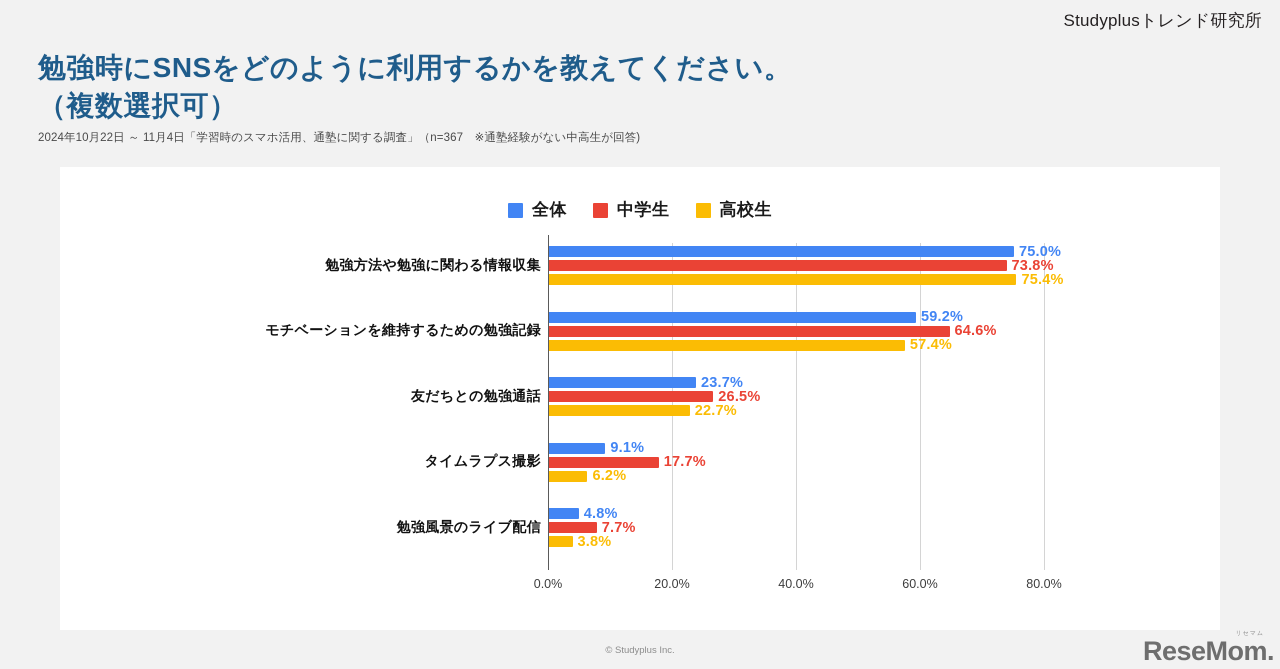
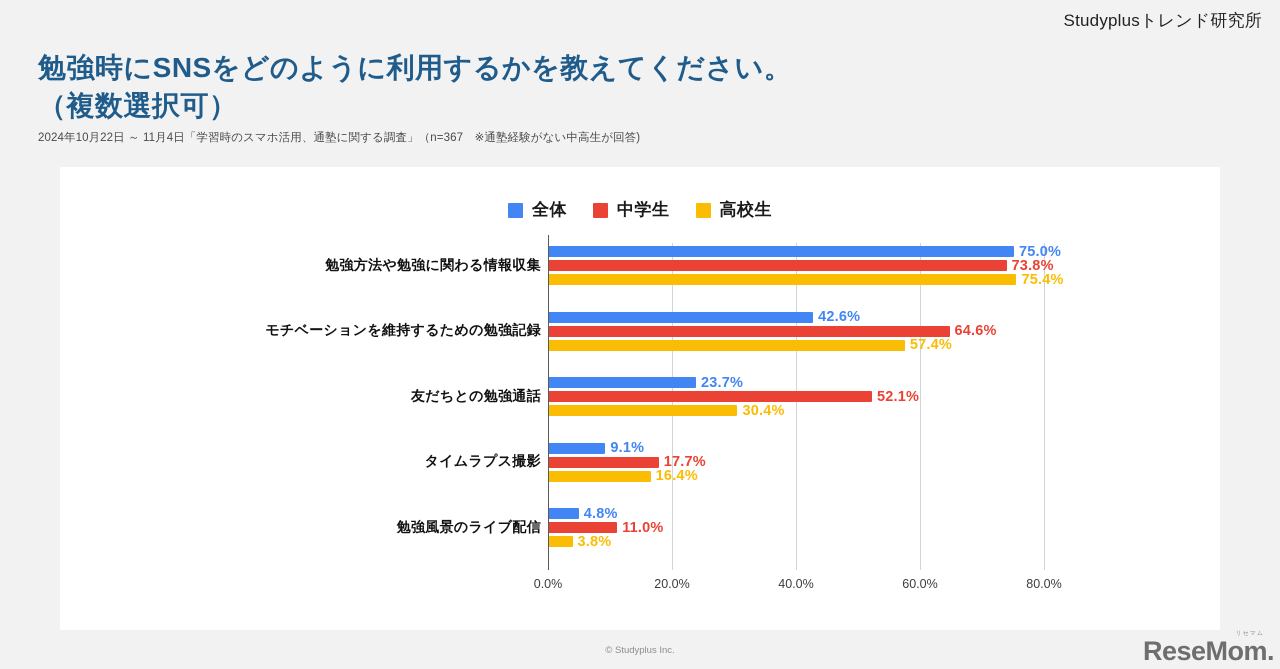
全体/モチベーションを維持するための勉強記録: 59.2% -> 42.6%
中学生/友だちとの勉強通話: 26.5% -> 52.1%
高校生/友だちとの勉強通話: 22.7% -> 30.4%
高校生/タイムラプス撮影: 6.2% -> 16.4%
中学生/勉強風景のライブ配信: 7.7% -> 11.0%
